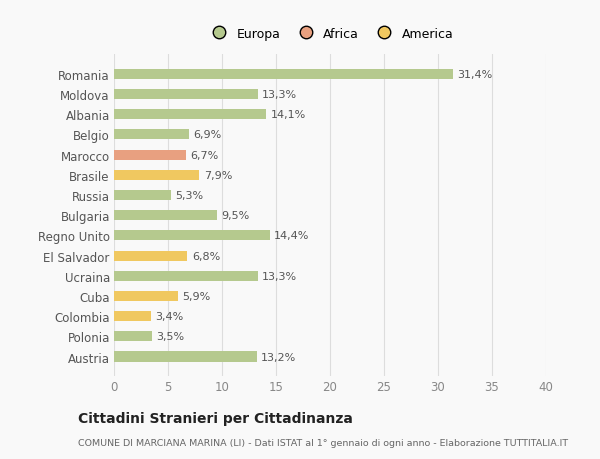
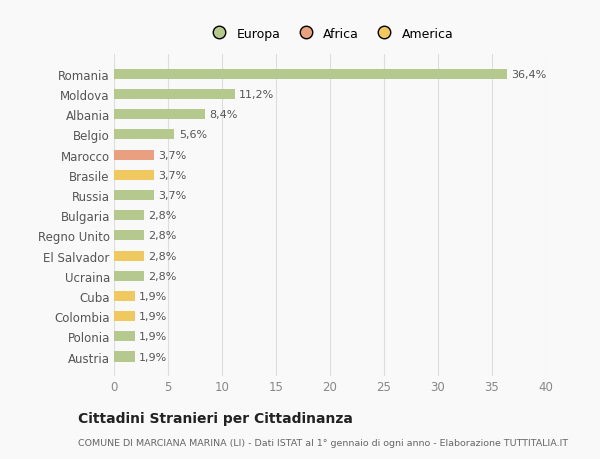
Romania: 31,4% -> 36,4%
Moldova: 13,3% -> 11,2%
Albania: 14,1% -> 8,4%
Belgio: 6,9% -> 5,6%
Marocco: 6,7% -> 3,7%
Brasile: 7,9% -> 3,7%
Russia: 5,3% -> 3,7%
Bulgaria: 9,5% -> 2,8%
Regno Unito: 14,4% -> 2,8%
El Salvador: 6,8% -> 2,8%
Ucraina: 13,3% -> 2,8%
Cuba: 5,9% -> 1,9%
Colombia: 3,4% -> 1,9%
Polonia: 3,5% -> 1,9%
Austria: 13,2% -> 1,9%
